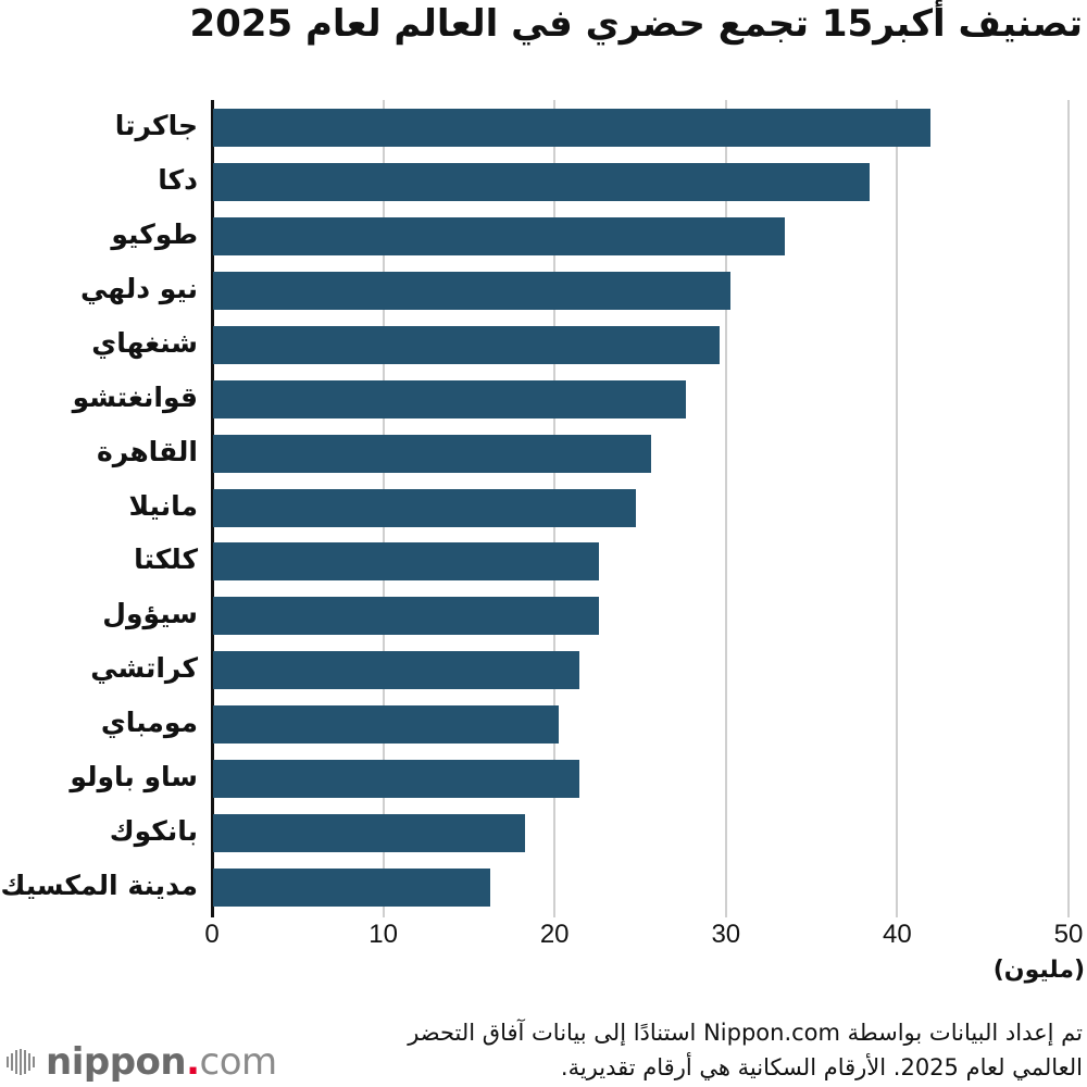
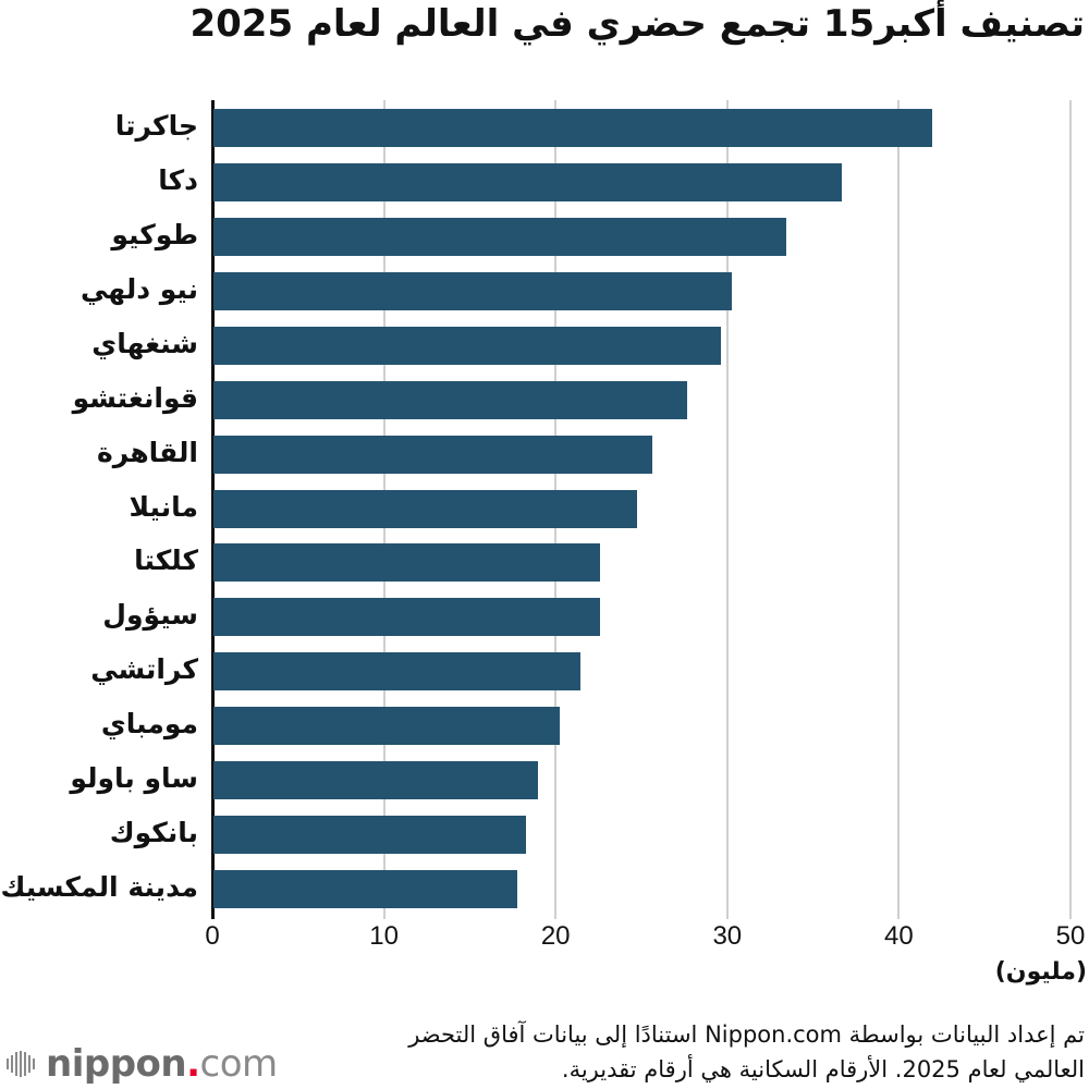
دكا: 38.3 -> 36.6
ساو باولو: 21.4 -> 18.9
مدينة المكسيك: 16.2 -> 17.7
